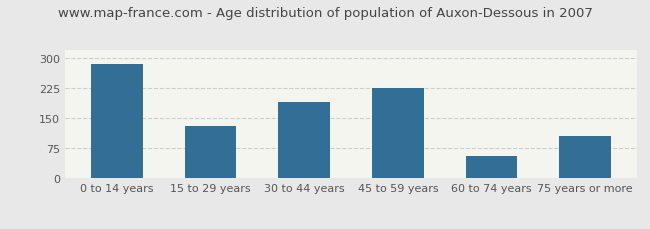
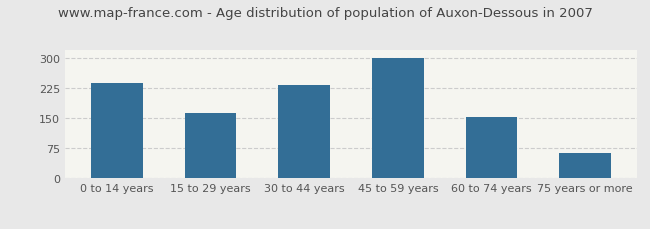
0 to 14 years: 285 -> 238
15 to 29 years: 130 -> 163
30 to 44 years: 190 -> 232
45 to 59 years: 225 -> 298
60 to 74 years: 55 -> 153
75 years or more: 105 -> 62
